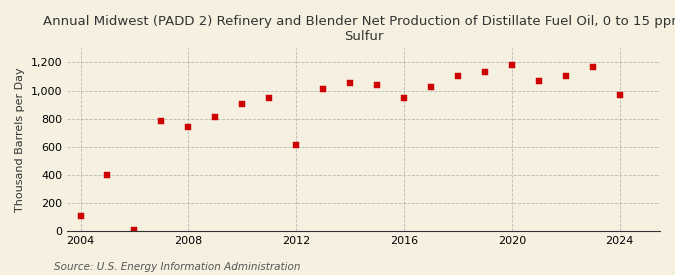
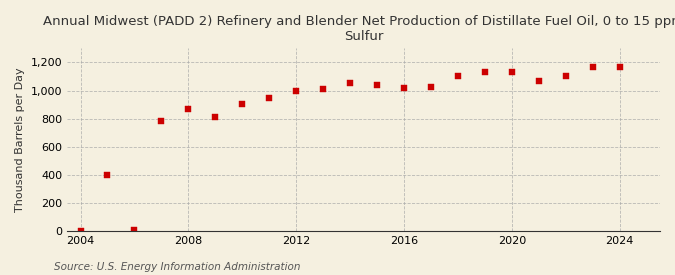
2004: 110 -> 0
2008: 740 -> 870
2012: 610 -> 1,000
2016: 950 -> 1,020
2020: 1,180 -> 1,140
2024: 970 -> 1,160
